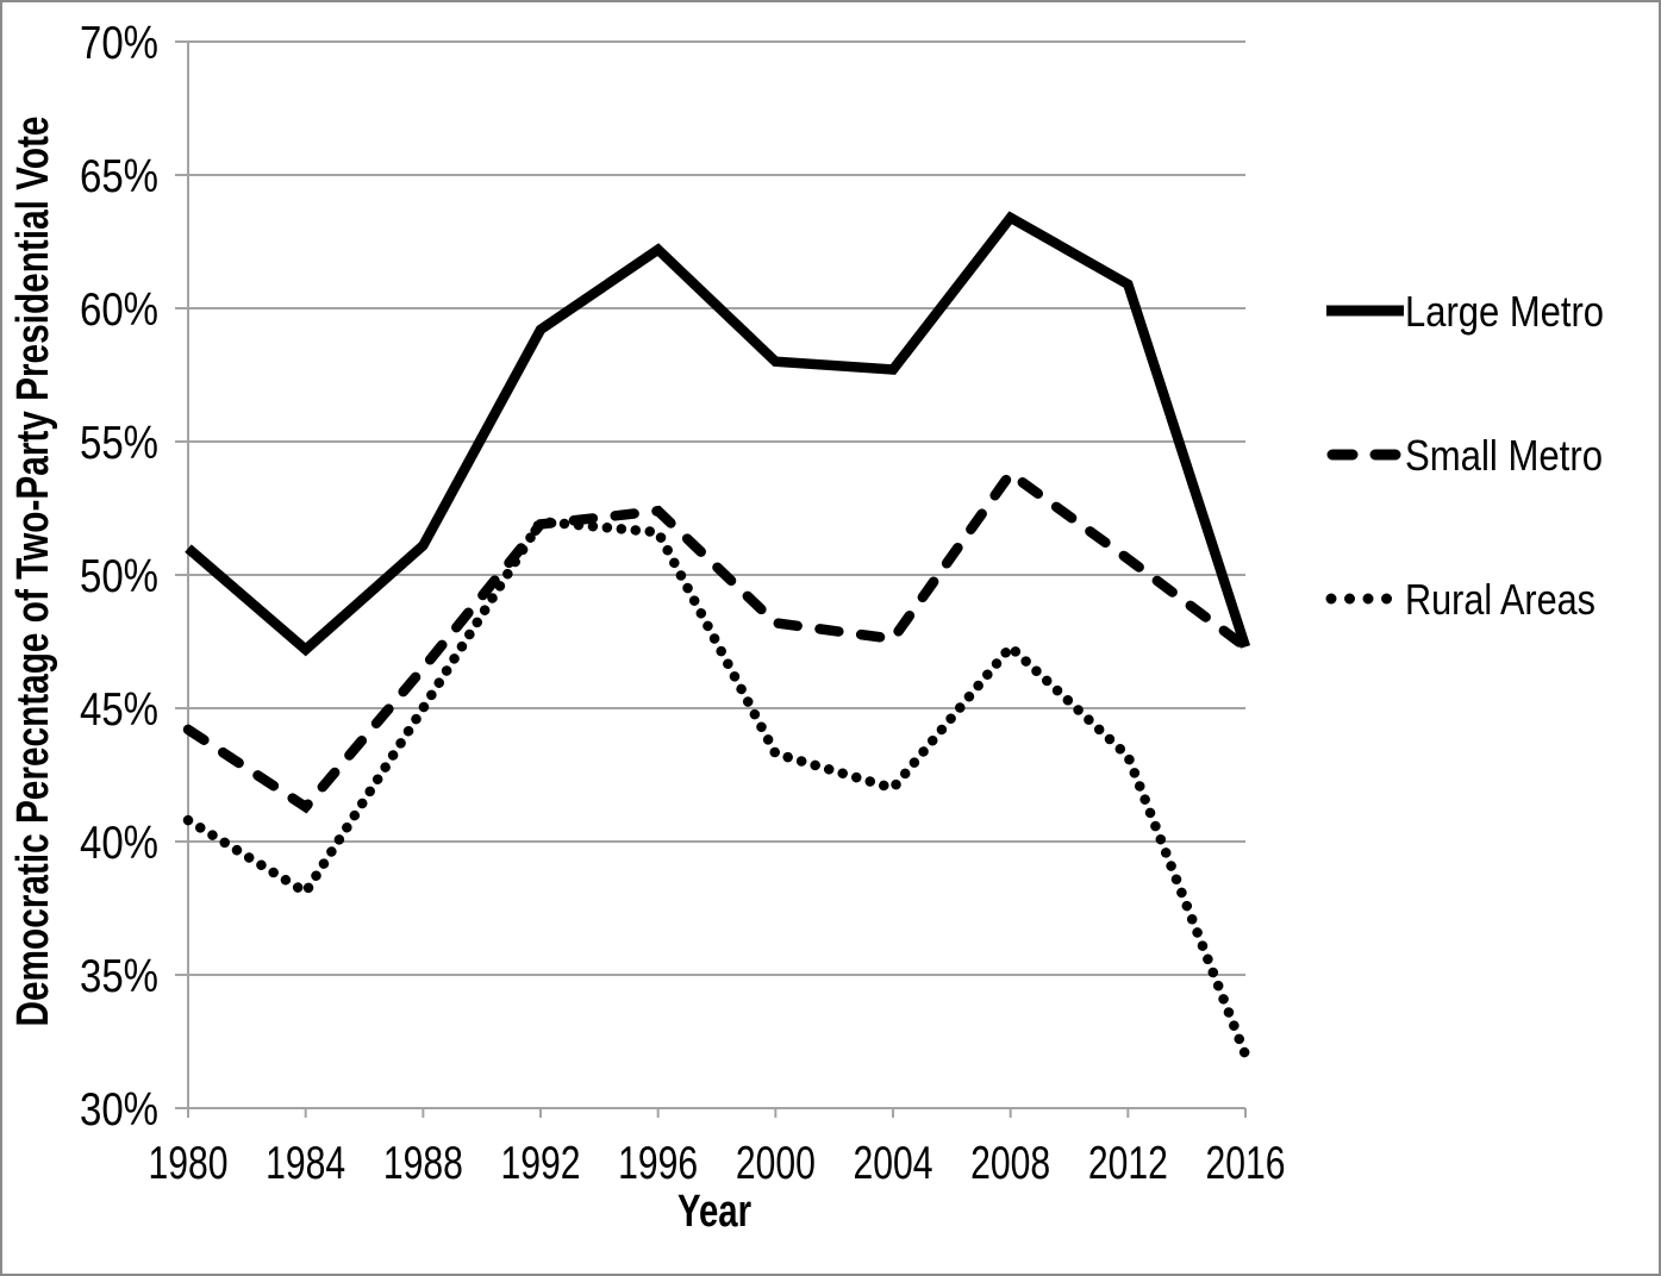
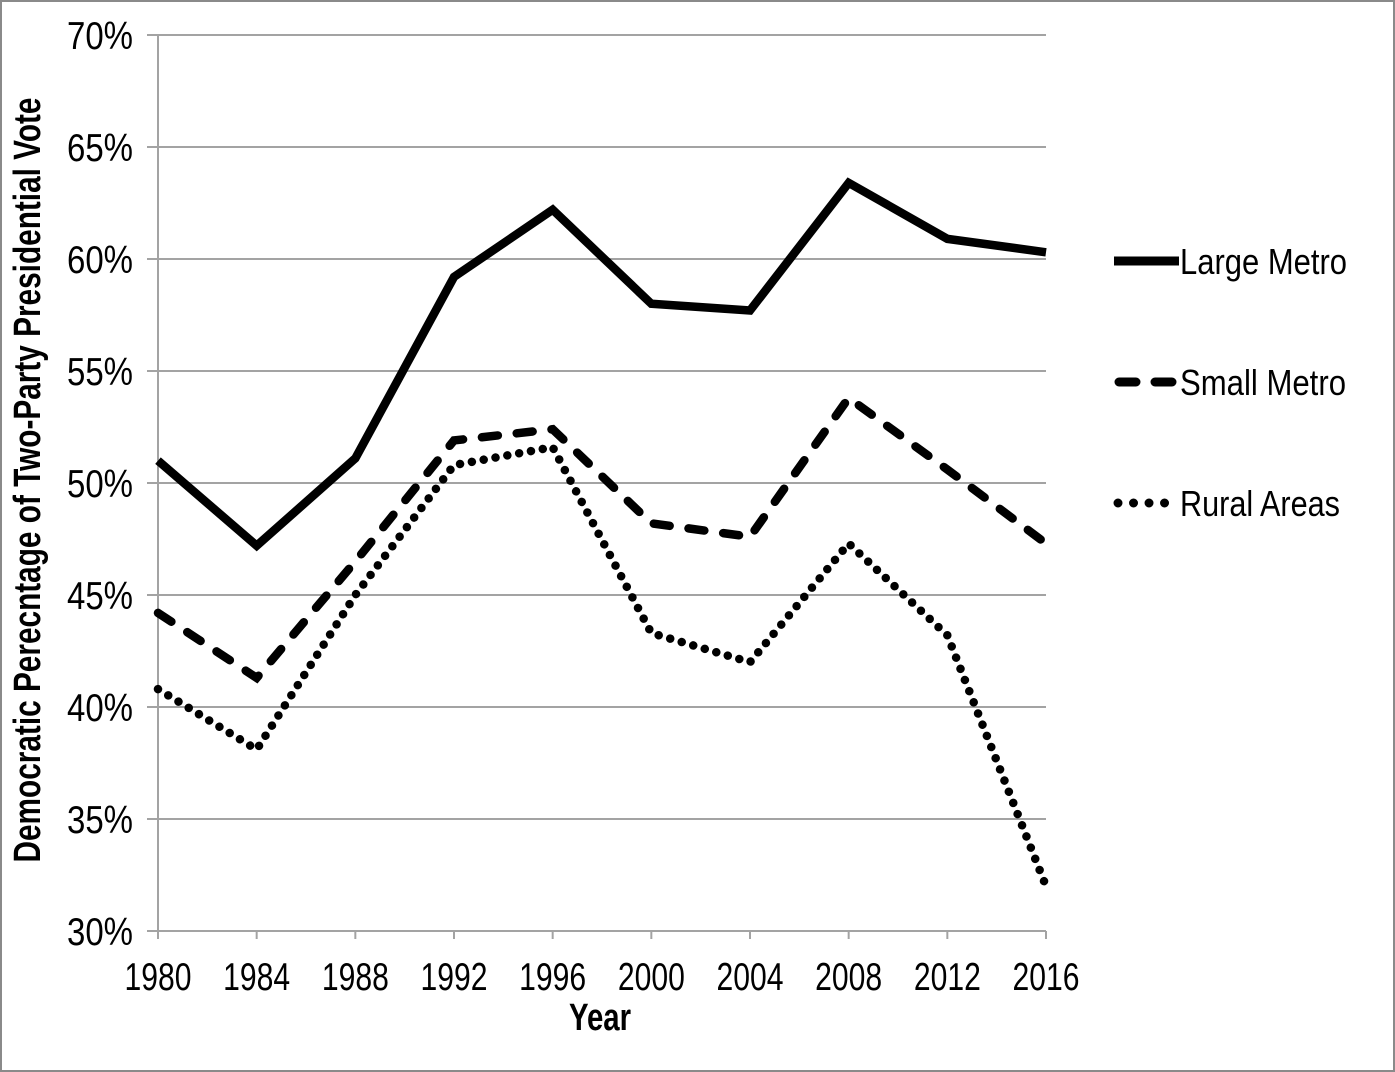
Rural Areas/1992: 52.0% -> 50.8%
Large Metro/2016: 47.3% -> 60.3%
